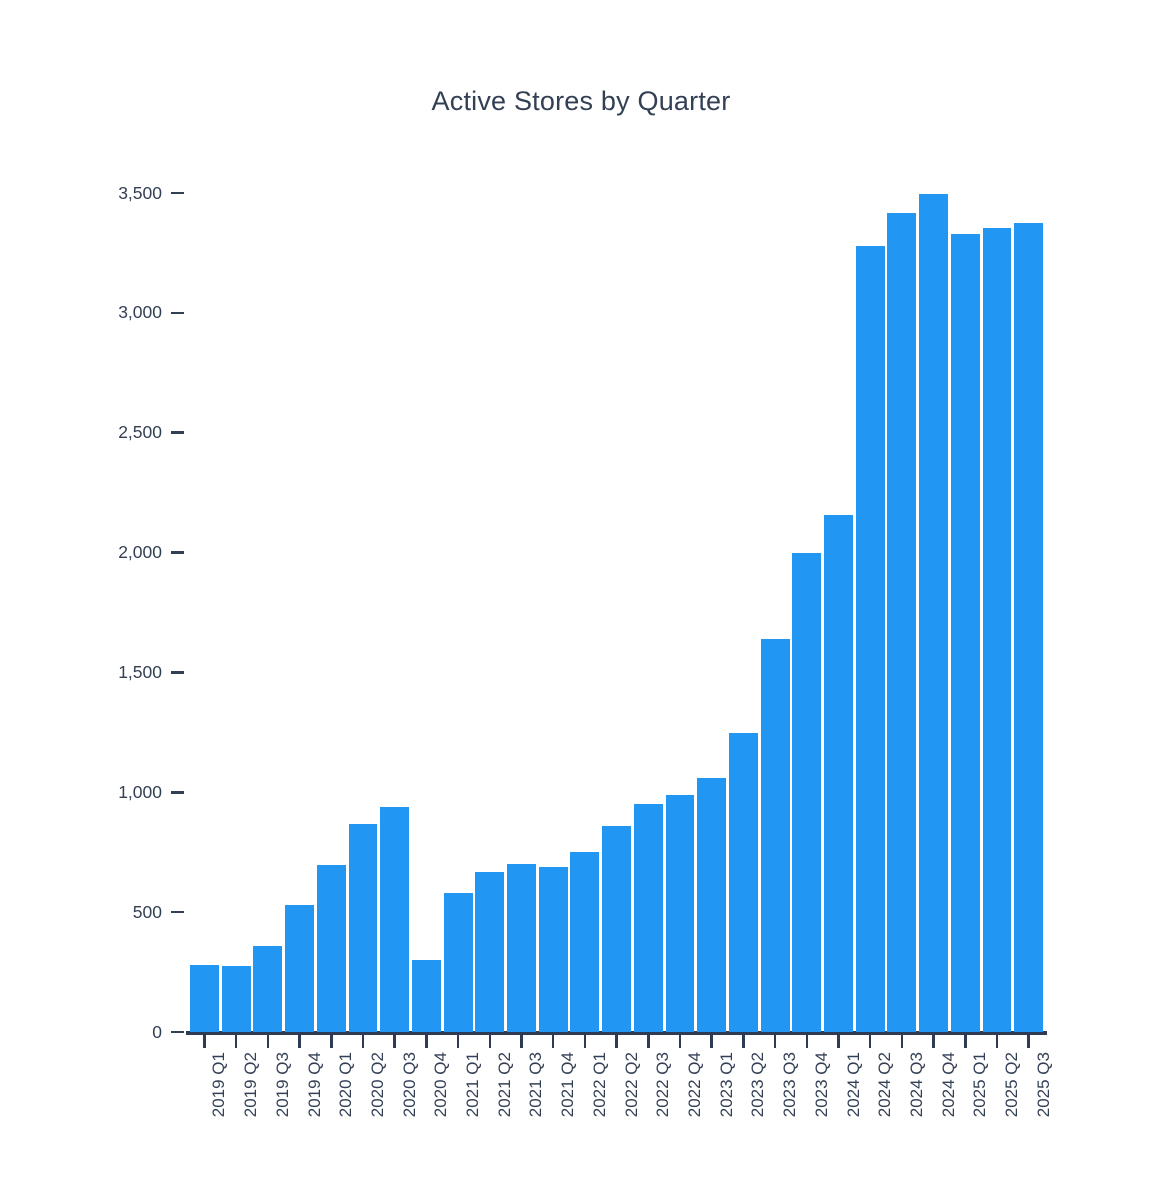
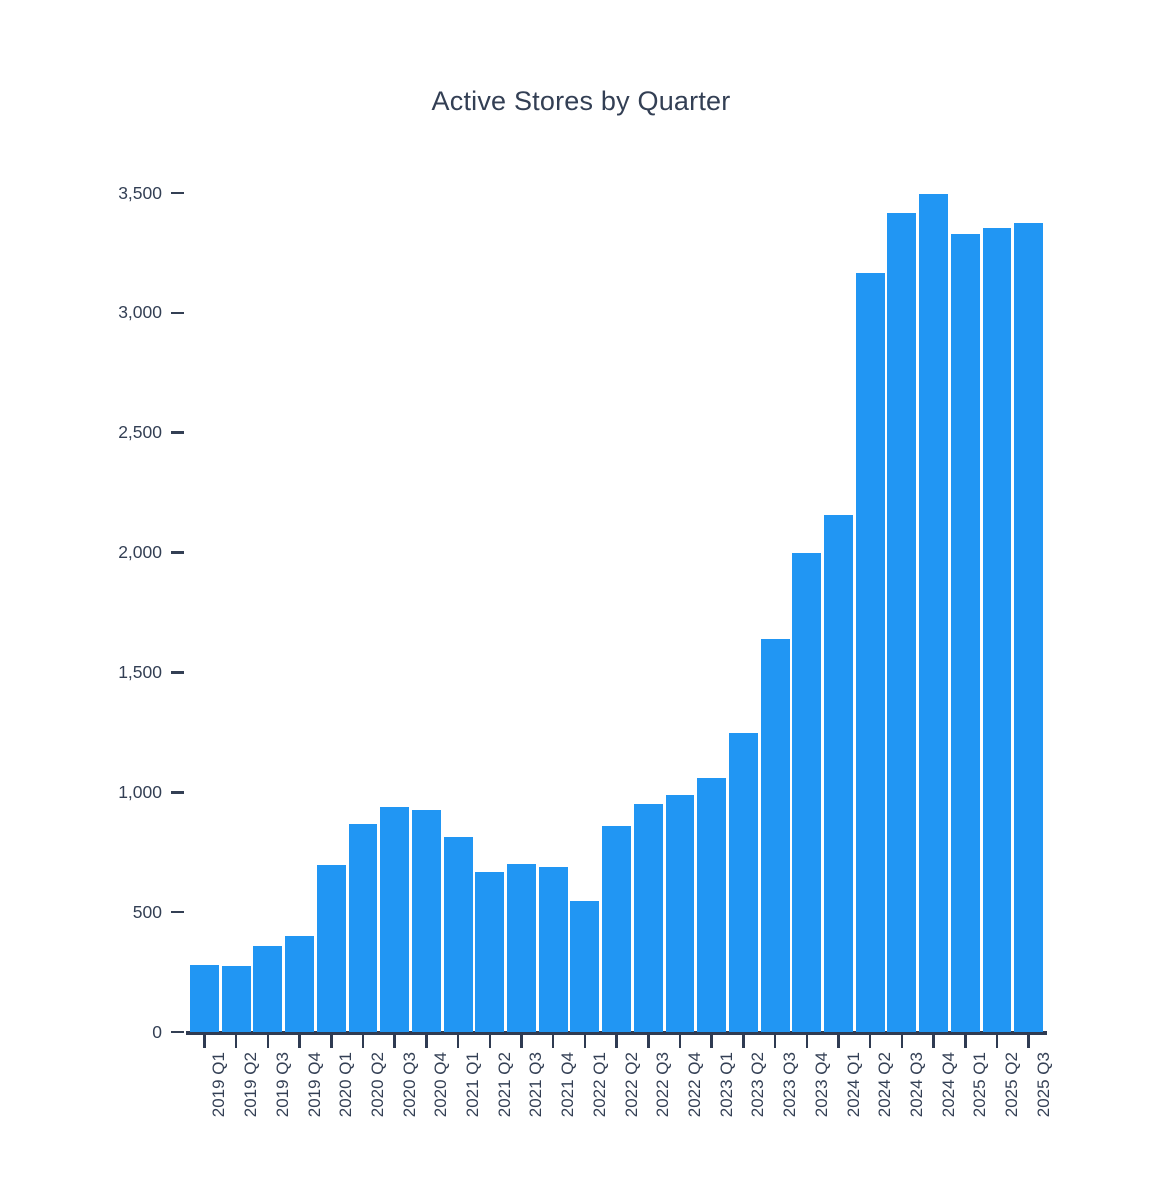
2019 Q4: 530 -> 400
2020 Q4: 300 -> 920
2021 Q1: 580 -> 810
2022 Q1: 750 -> 550
2024 Q2: 3280 -> 3170
